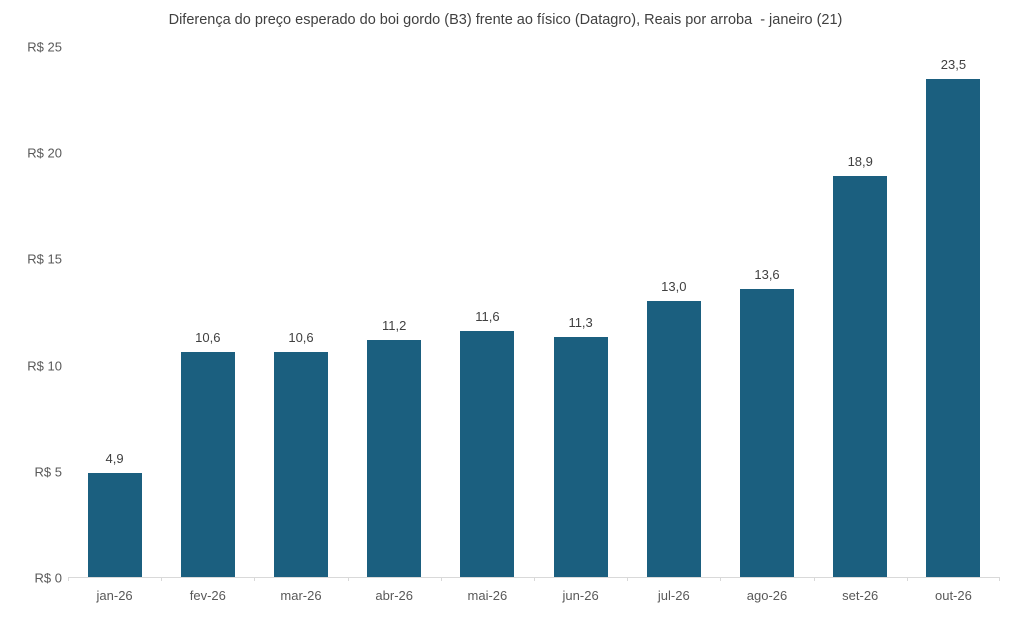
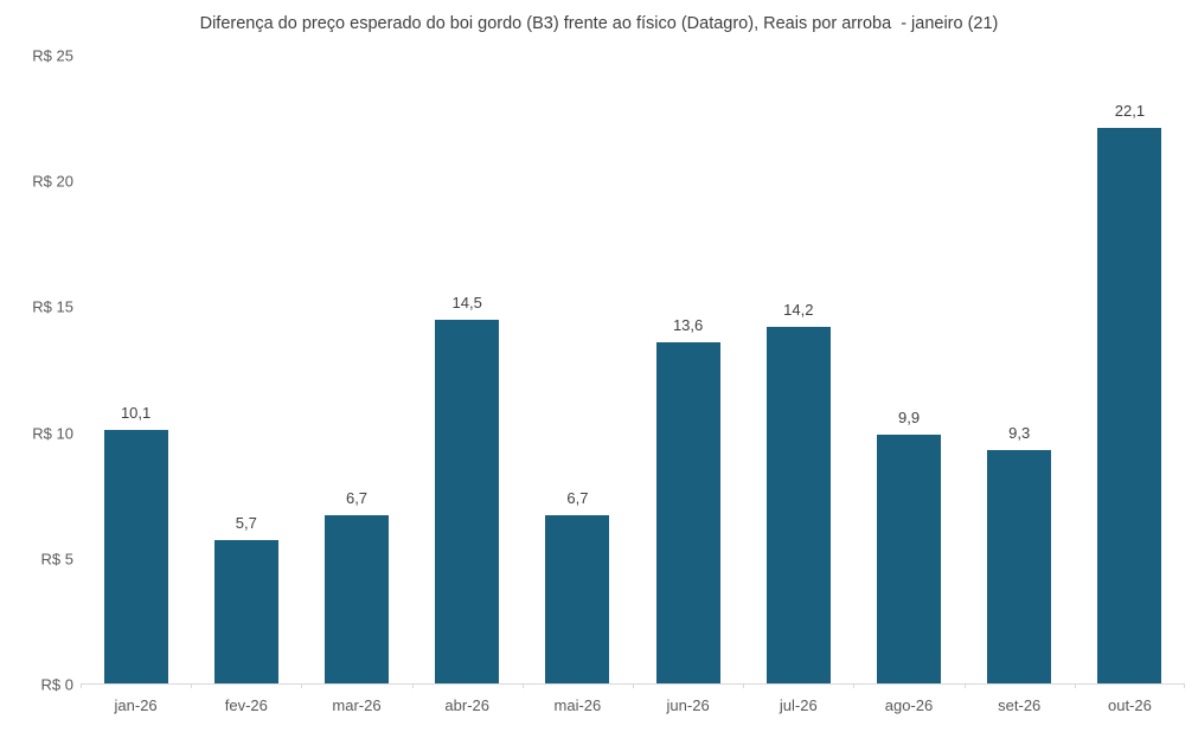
jan-26: 4,9 -> 10,1
fev-26: 10,6 -> 5,7
mar-26: 10,6 -> 6,7
abr-26: 11,2 -> 14,5
mai-26: 11,6 -> 6,7
jun-26: 11,3 -> 13,6
jul-26: 13,0 -> 14,2
ago-26: 13,6 -> 9,9
set-26: 18,9 -> 9,3
out-26: 23,5 -> 22,1
